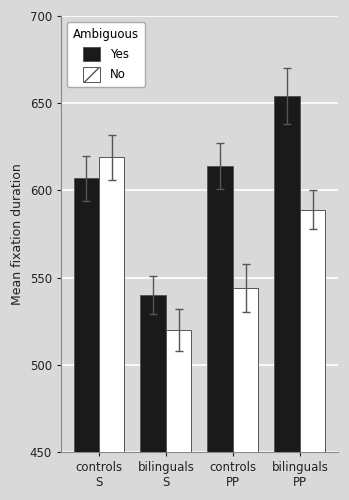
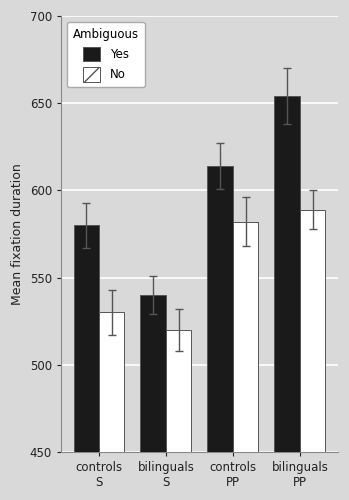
Yes/controls S: 607 -> 580
No/controls S: 619 -> 530
No/controls PP: 544 -> 582
